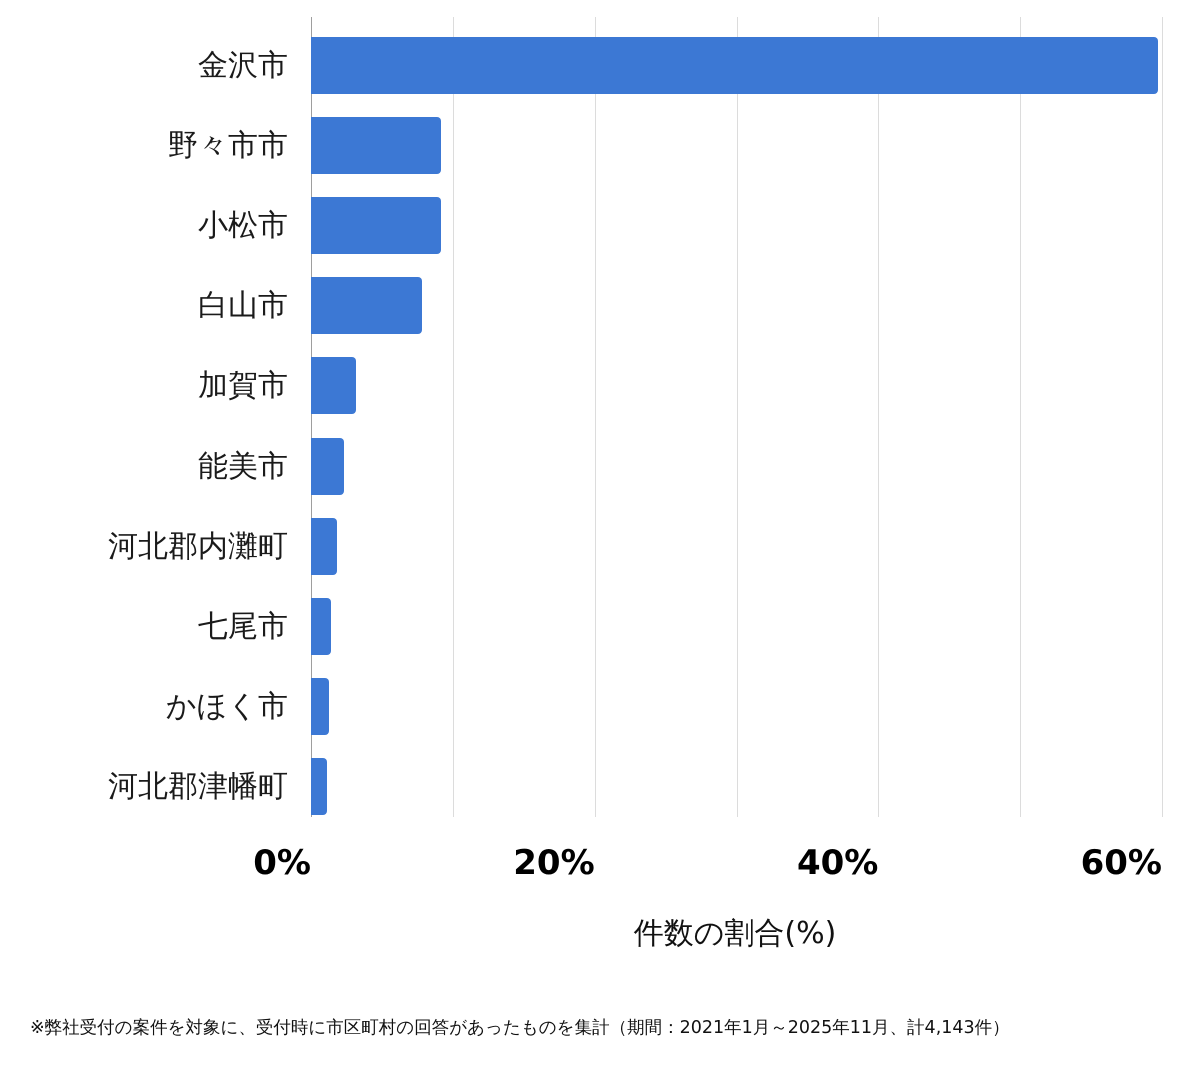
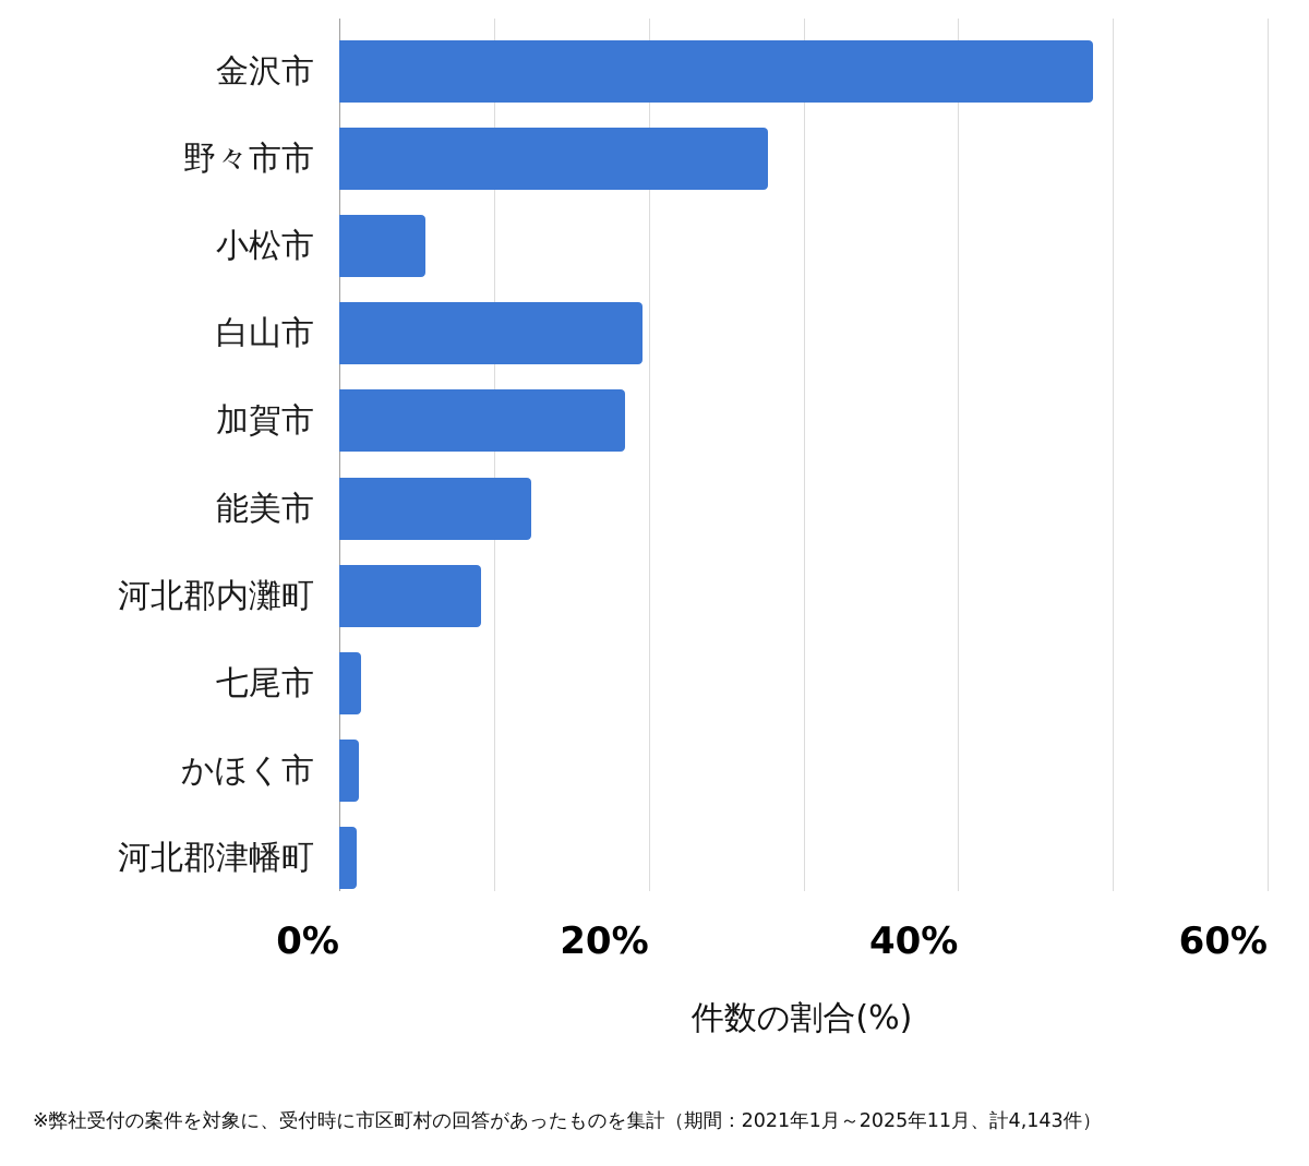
金沢市: 59.7% -> 48.7%
野々市市: 9.2% -> 27.7%
小松市: 9.2% -> 5.6%
白山市: 7.8% -> 19.6%
加賀市: 3.2% -> 18.5%
能美市: 2.3% -> 12.4%
河北郡内灘町: 1.8% -> 9.2%
